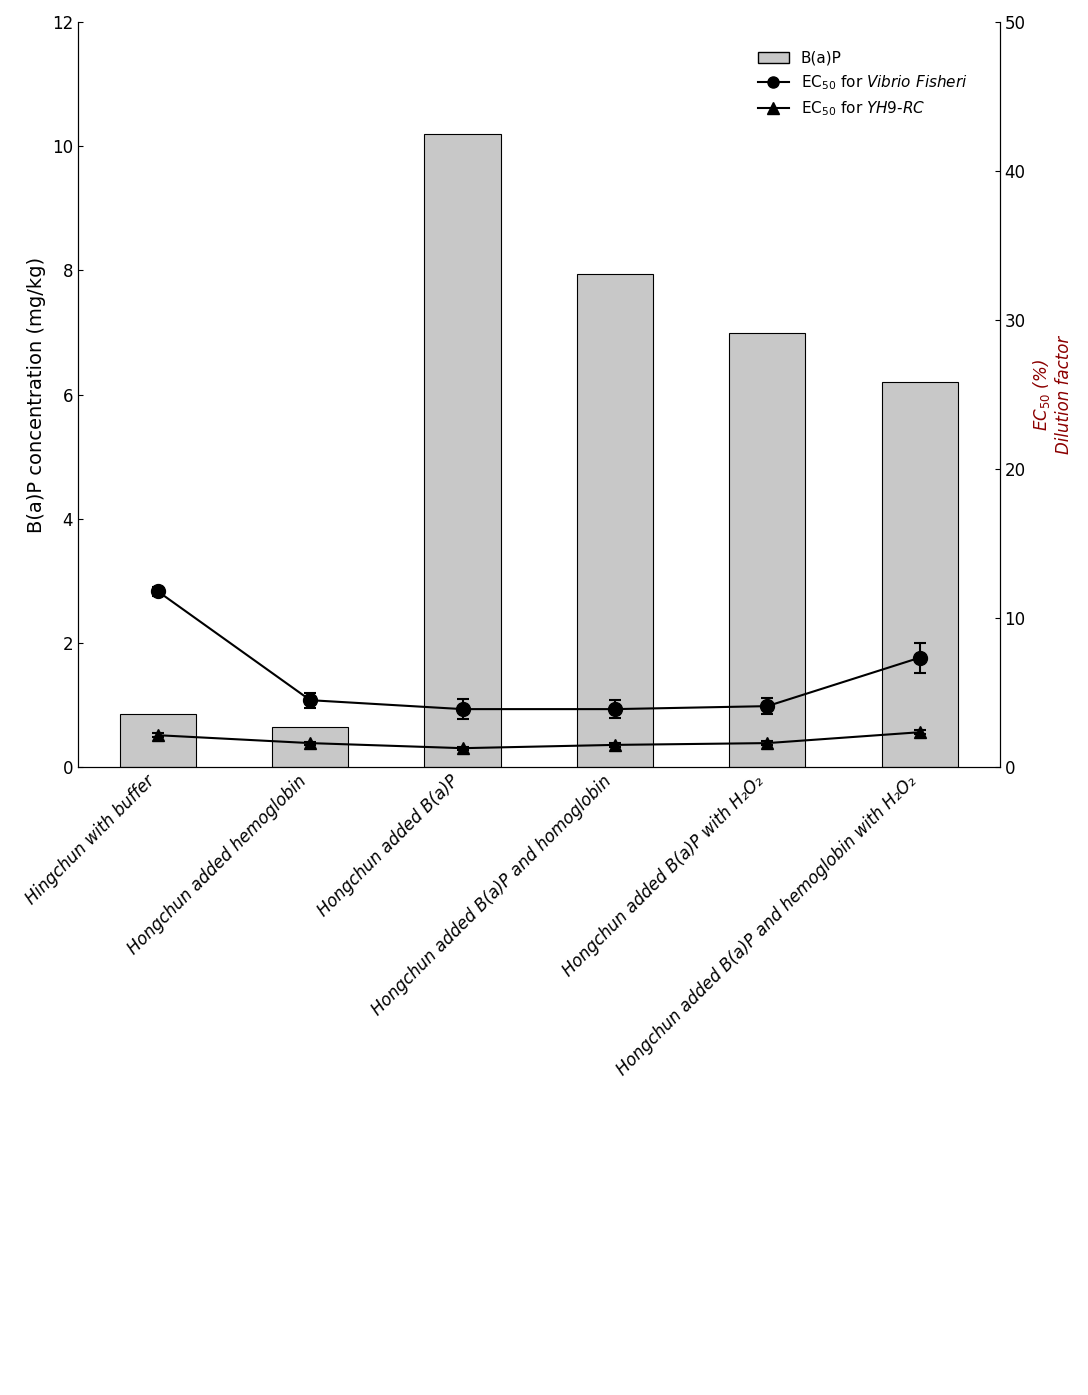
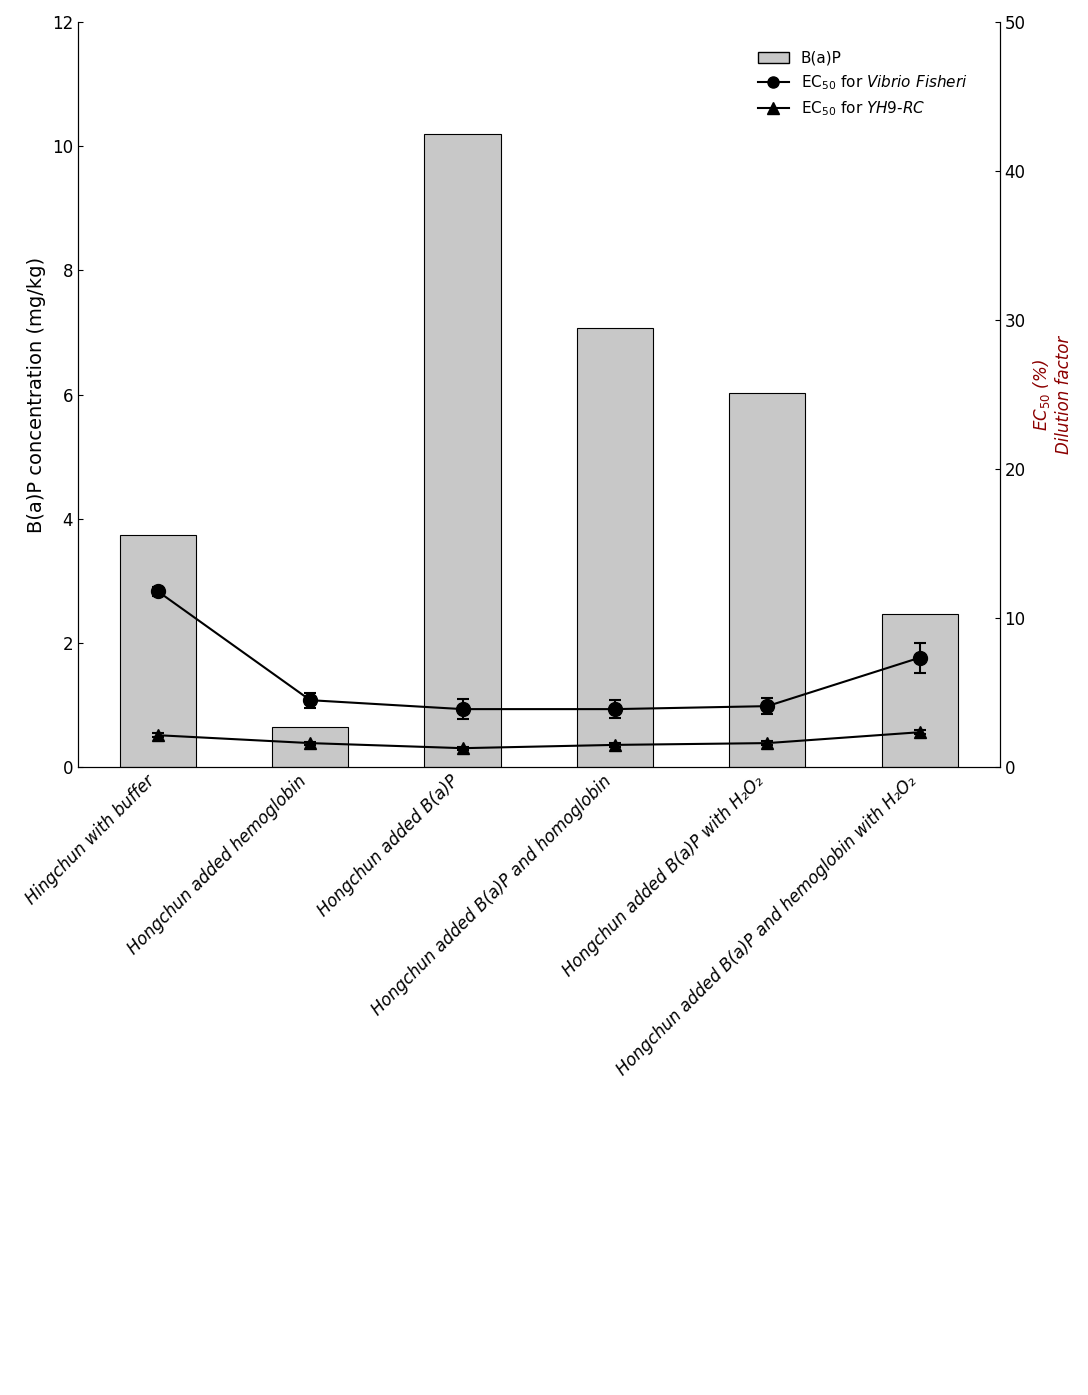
B(a)P/Hingchun with buffer: 0.85 -> 3.74
B(a)P/Hongchun added B(a)P and homoglobin: 7.95 -> 7.08
B(a)P/Hongchun added B(a)P with H₂O₂: 7.00 -> 6.02
B(a)P/Hongchun added B(a)P and hemoglobin with H₂O₂: 6.20 -> 2.46
